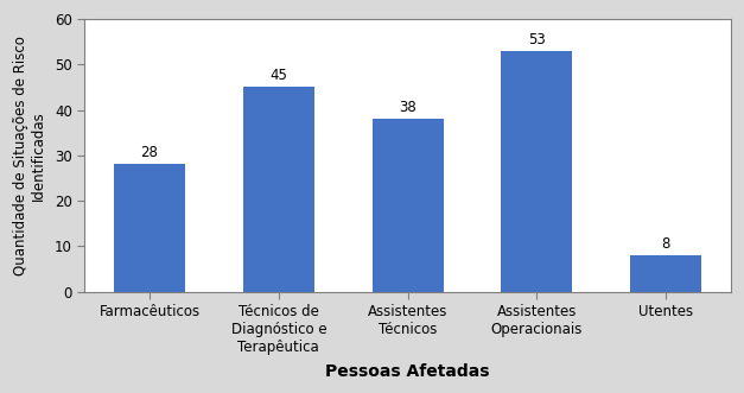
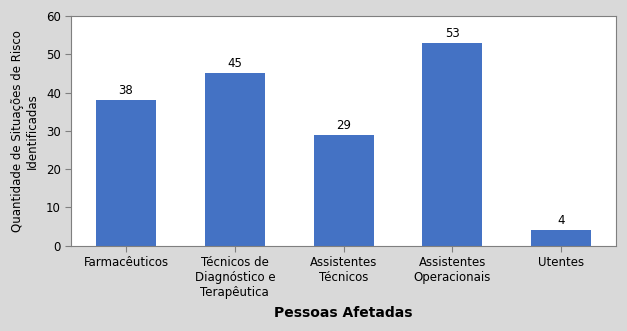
Farmacêuticos: 28 -> 38
Assistentes Técnicos: 38 -> 29
Utentes: 8 -> 4
